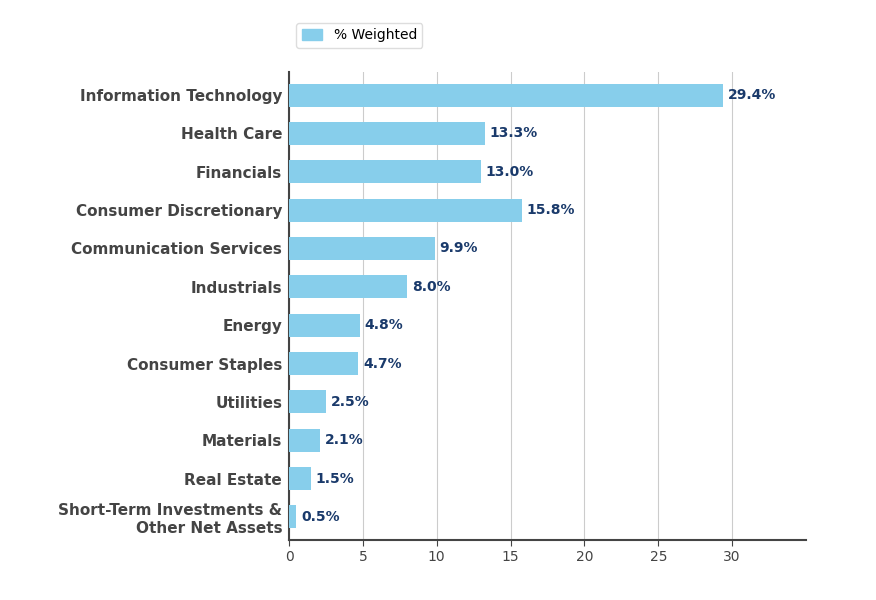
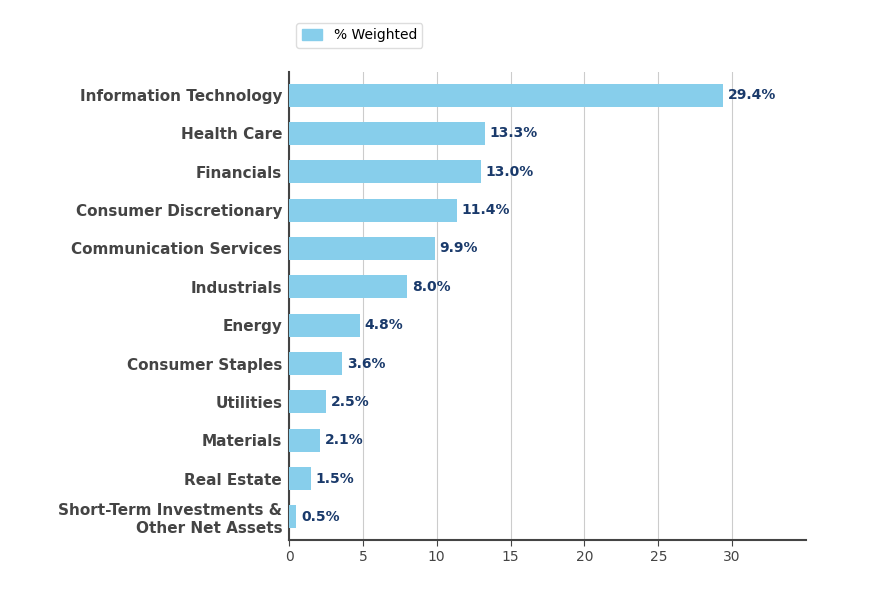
Consumer Discretionary: 15.8% -> 11.4%
Consumer Staples: 4.7% -> 3.6%
